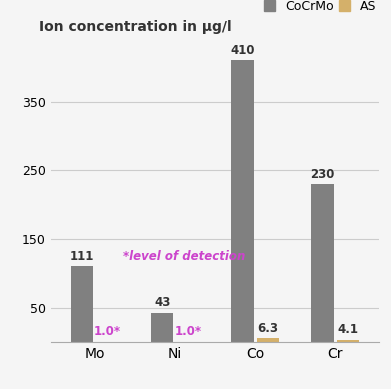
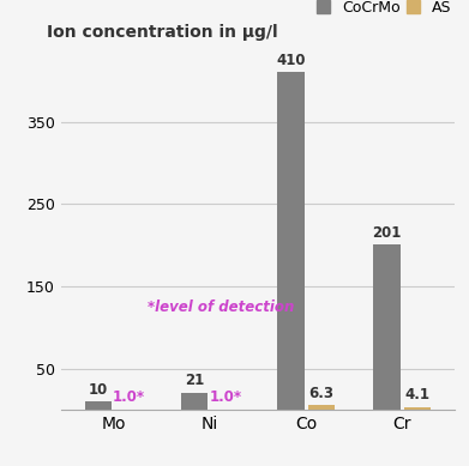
CoCrMo/Mo: 111 -> 10
CoCrMo/Ni: 43 -> 21
CoCrMo/Cr: 230 -> 201
